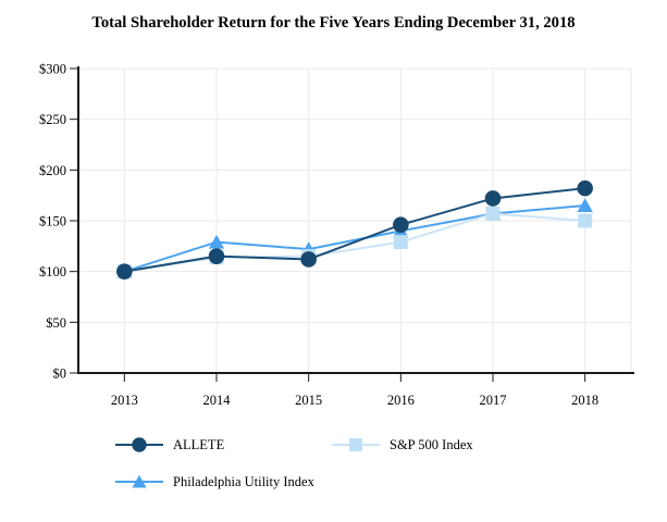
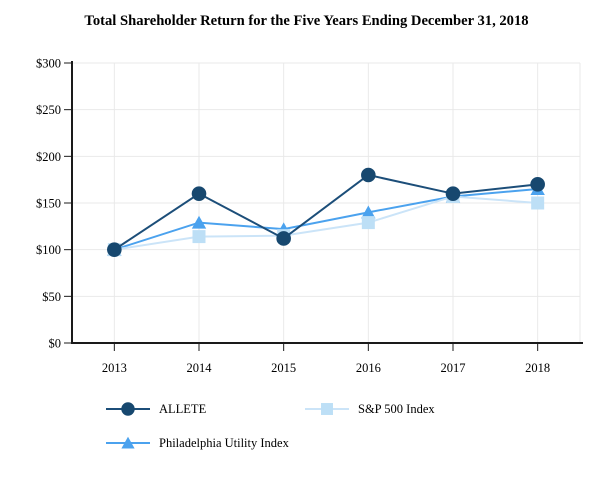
ALLETE/2014: $120 -> $160
ALLETE/2016: $150 -> $180
ALLETE/2017: $170 -> $160
ALLETE/2018: $180 -> $170
